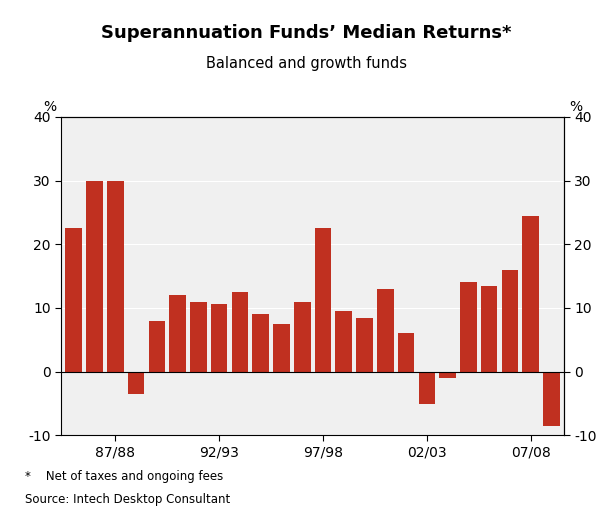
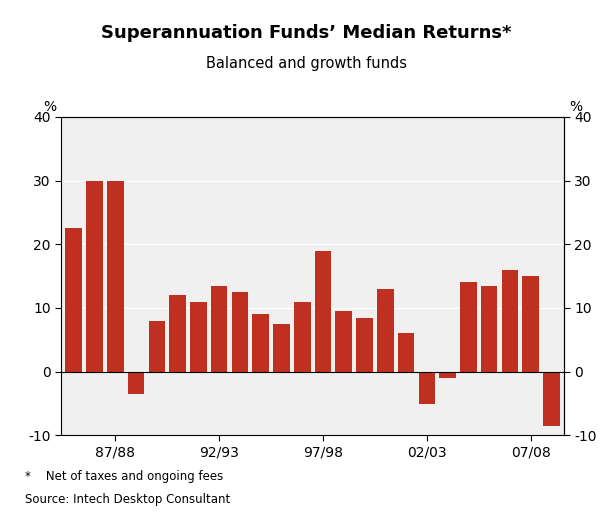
92/93: 10.6 -> 13.5
97/98: 22.6 -> 19.0
07/08: 24.4 -> 15.0
